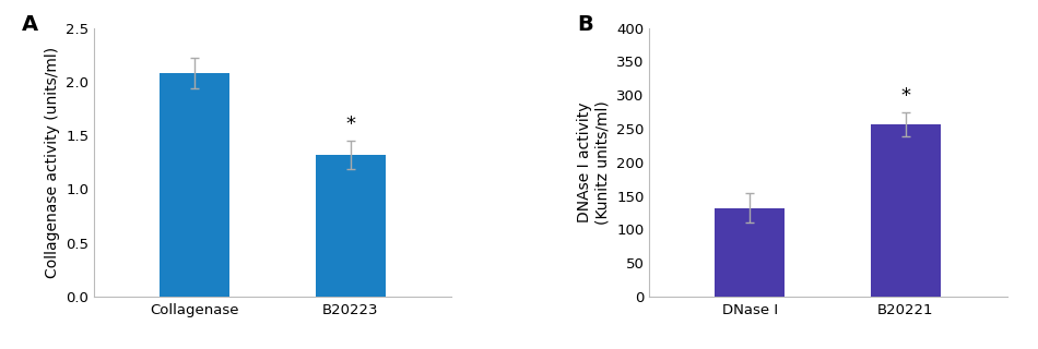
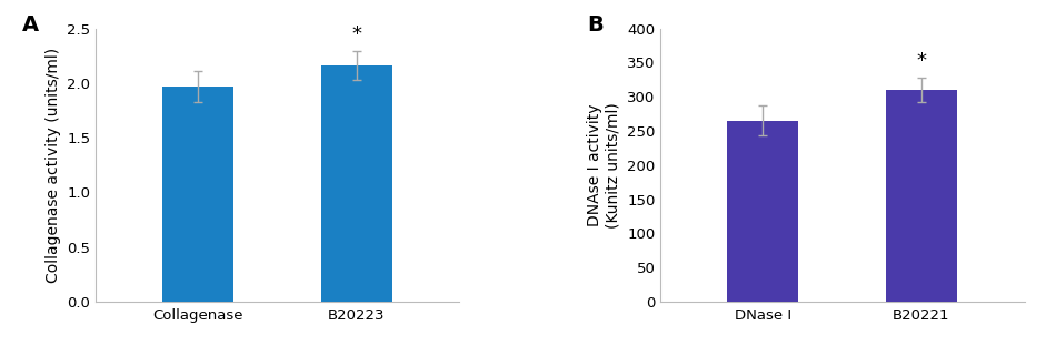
Collagenase: 2.08 -> 1.97
B20223: 1.32 -> 2.16
DNase I: 132 -> 265
B20221: 256 -> 310
